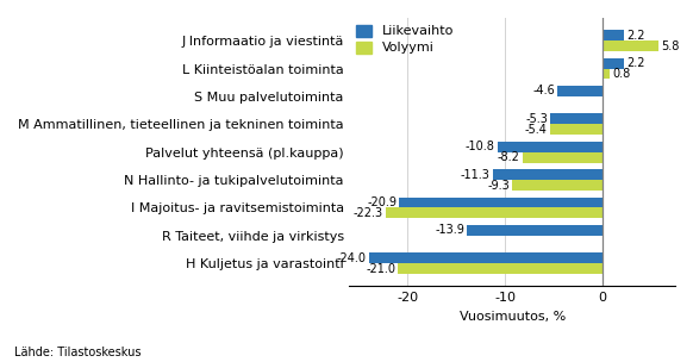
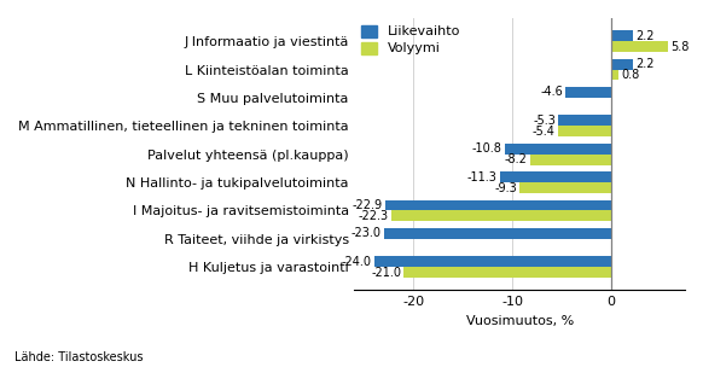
Liikevaihto/I Majoitus- ja ravitsemistoiminta: -20.9 -> -22.9
Liikevaihto/R Taiteet, viihde ja virkistys: -13.9 -> -23.0
